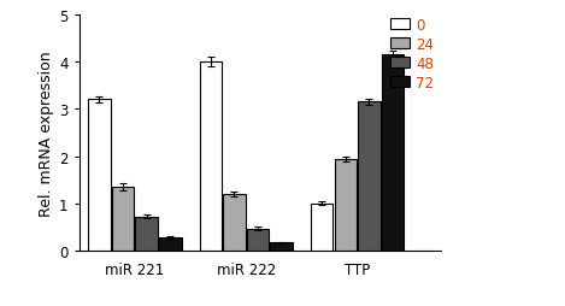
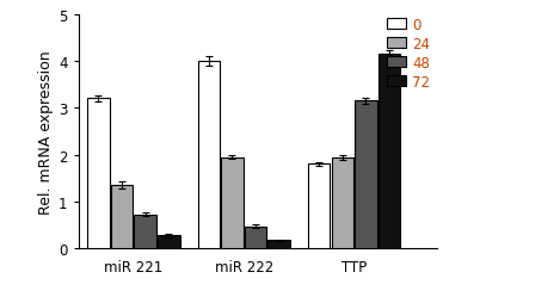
24/miR 222: 1.20 -> 1.95
0/TTP: 1.0 -> 1.8
